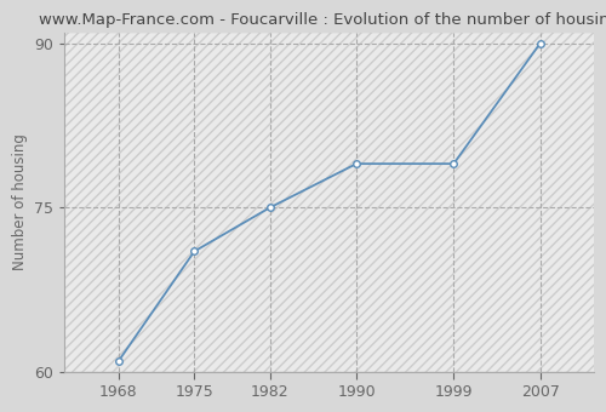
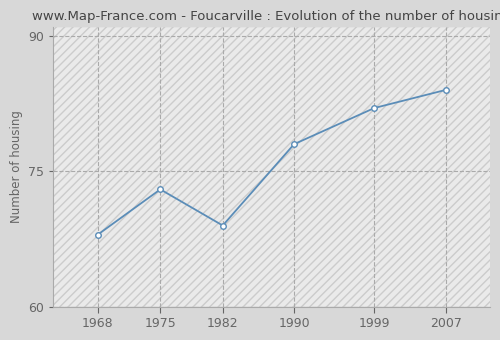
1968: 61 -> 68
1975: 71 -> 73
1982: 75 -> 69
1990: 79 -> 78
1999: 79 -> 82
2007: 90 -> 84
